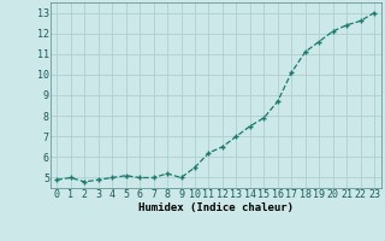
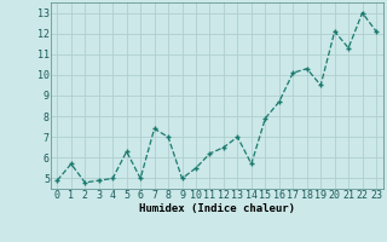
1: 5.0 -> 5.7
5: 5.1 -> 6.3
7: 5.0 -> 7.4
8: 5.2 -> 7.0
14: 7.5 -> 5.7
18: 11.1 -> 10.3
19: 11.6 -> 9.5
21: 12.4 -> 11.3
22: 12.6 -> 13.0
23: 13.0 -> 12.1
